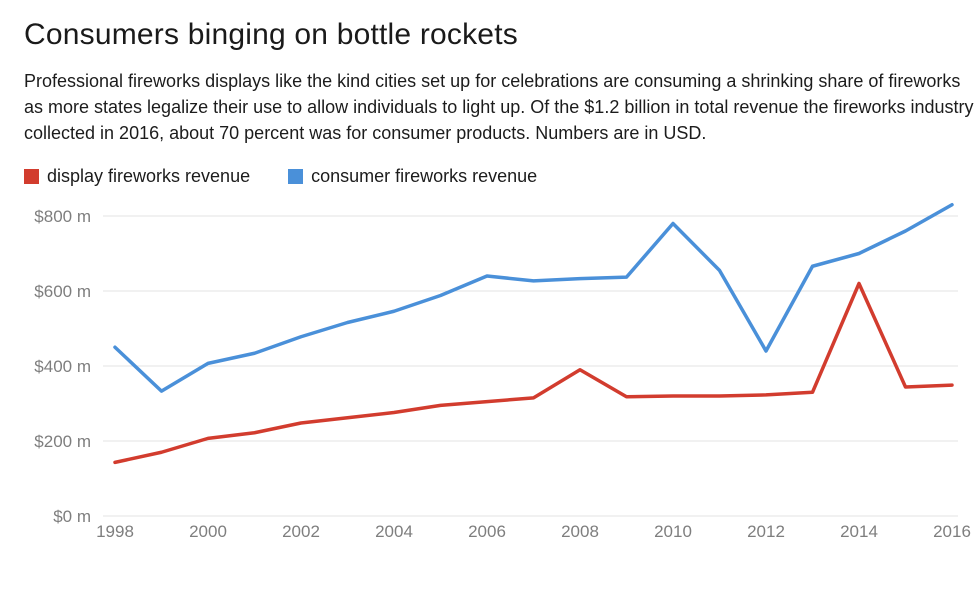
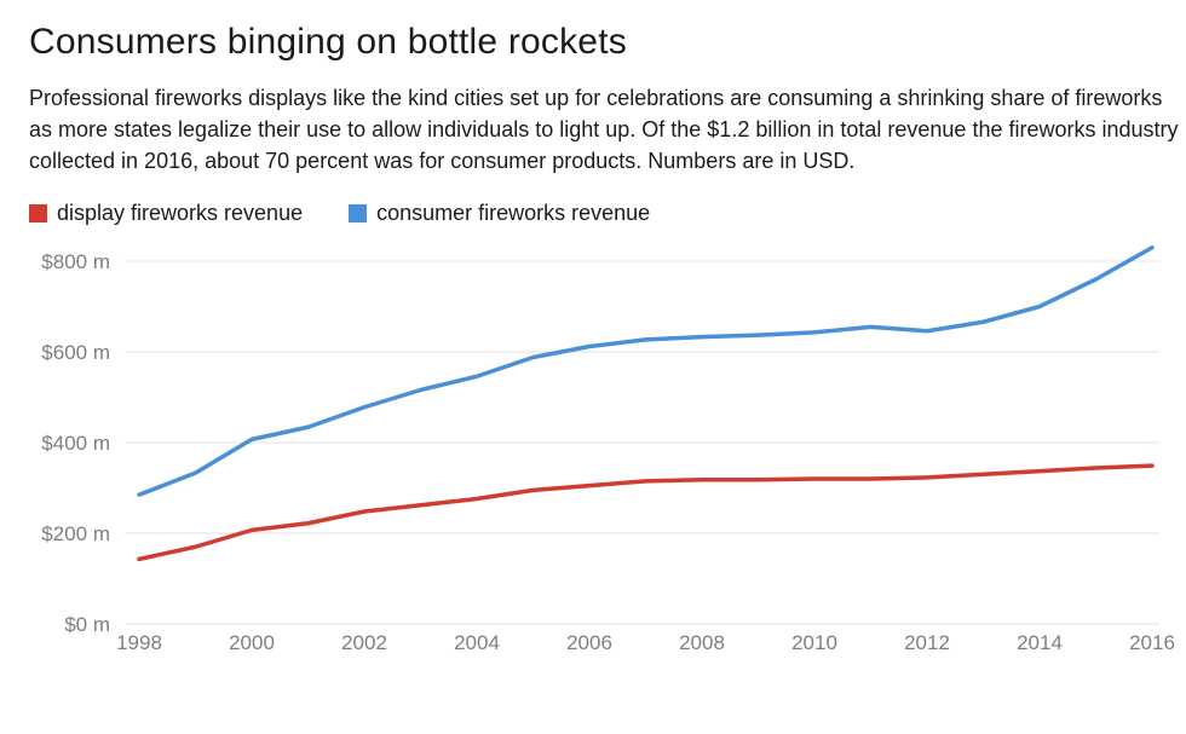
consumer fireworks revenue/1998: $450m -> $280m
consumer fireworks revenue/2006: $640m -> $610m
display fireworks revenue/2008: $390m -> $320m
consumer fireworks revenue/2010: $780m -> $640m
consumer fireworks revenue/2012: $440m -> $650m
display fireworks revenue/2014: $620m -> $340m
